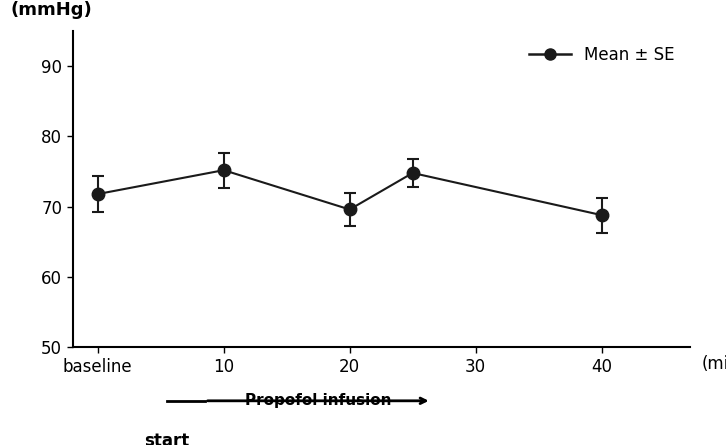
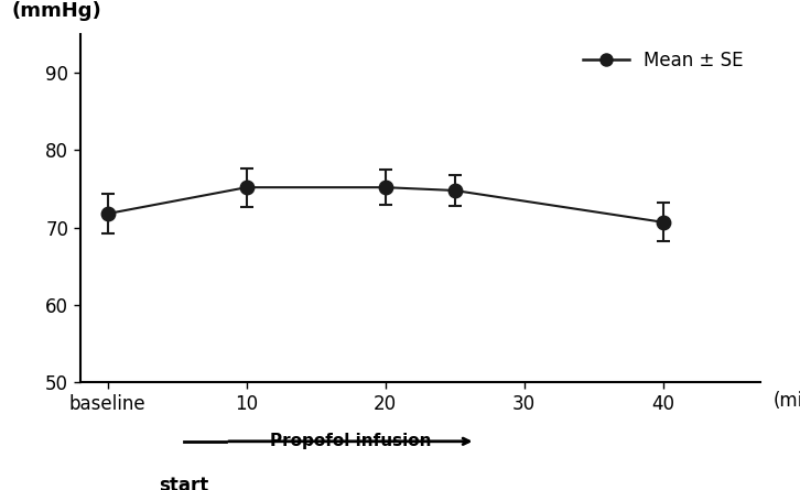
20: 69.6 -> 75.2
40: 68.8 -> 70.7
